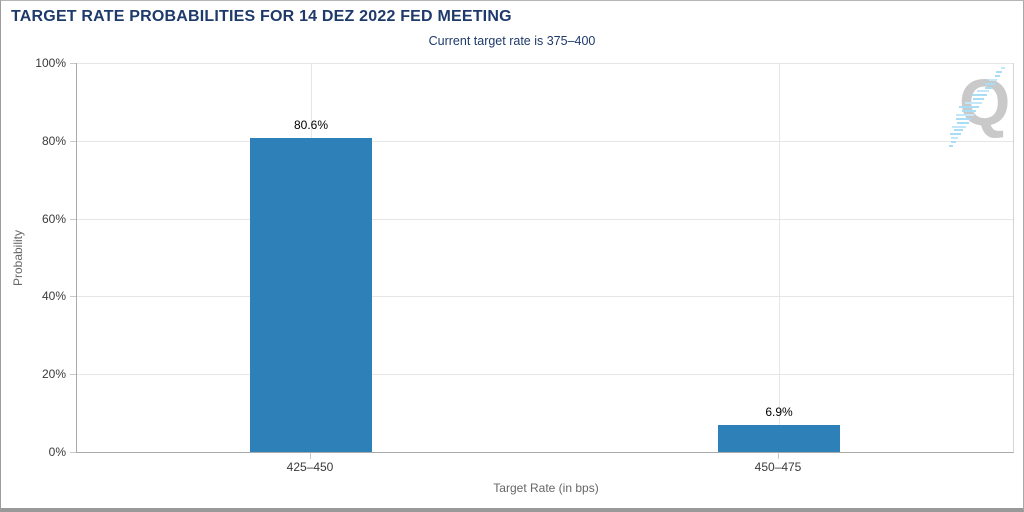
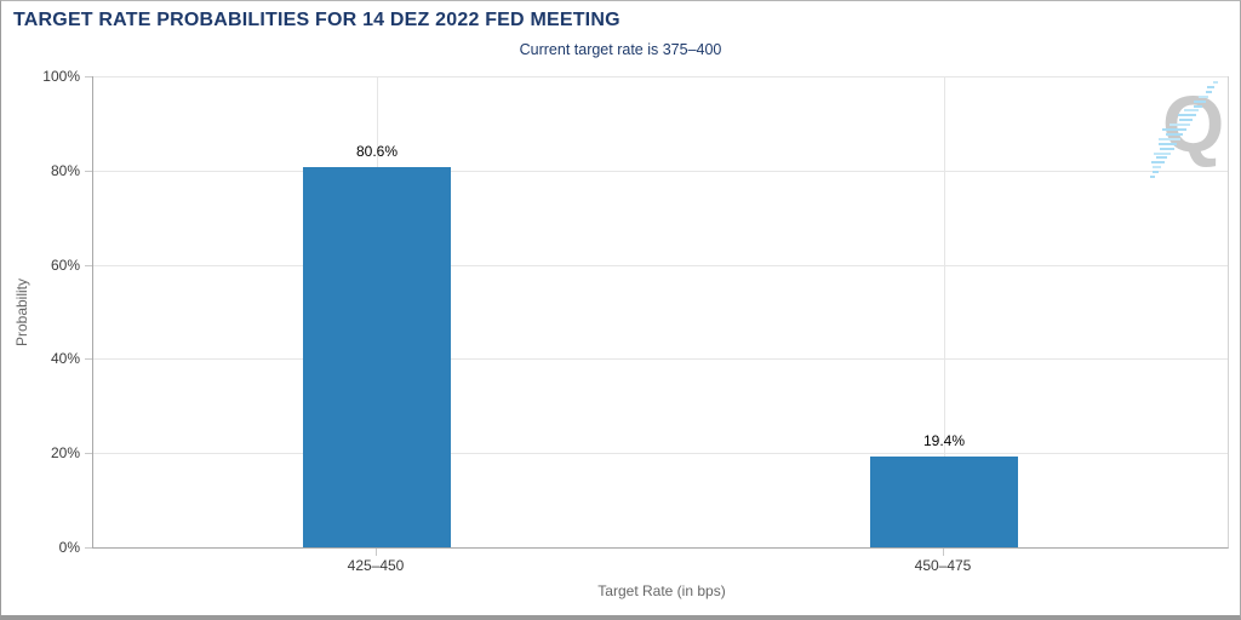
450–475: 6.9% -> 19.4%
